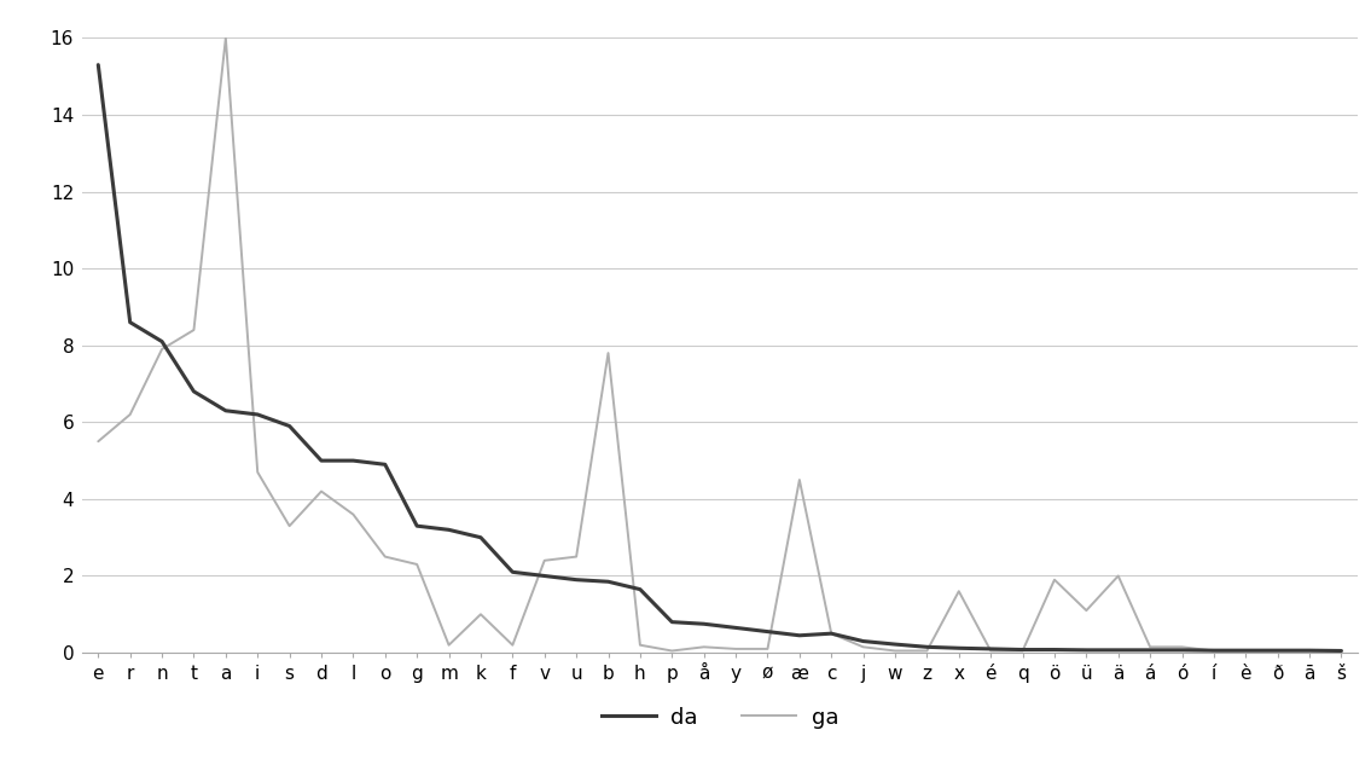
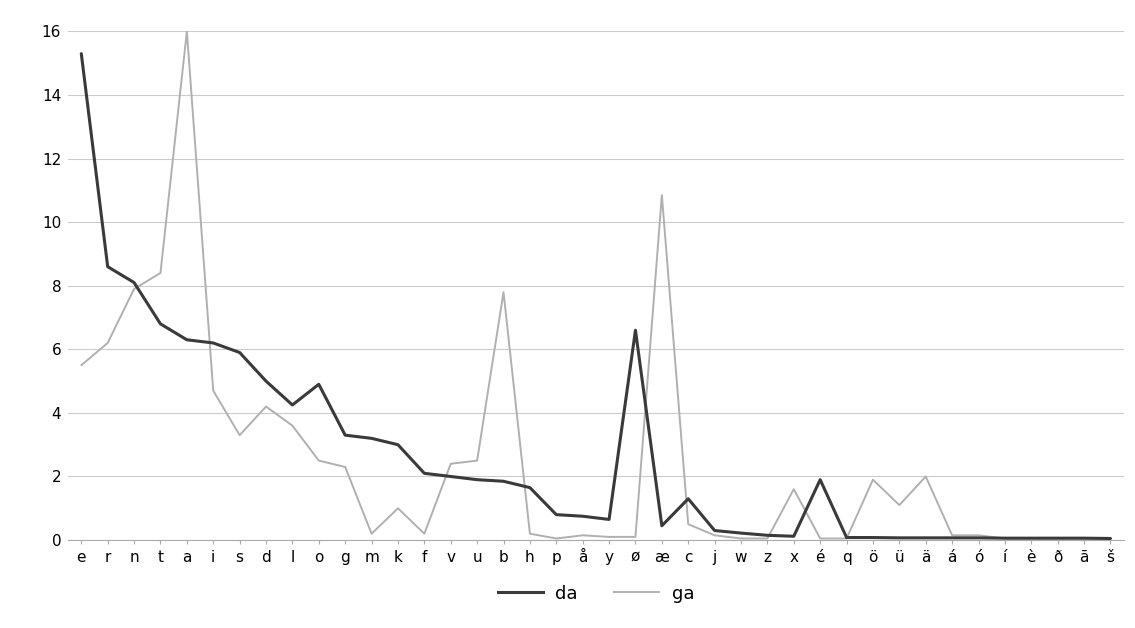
da/l: 5.00 -> 4.25
da/ø: 0.55 -> 6.60
ga/æ: 4.50 -> 10.85
da/c: 0.50 -> 1.30
da/é: 0.10 -> 1.90
